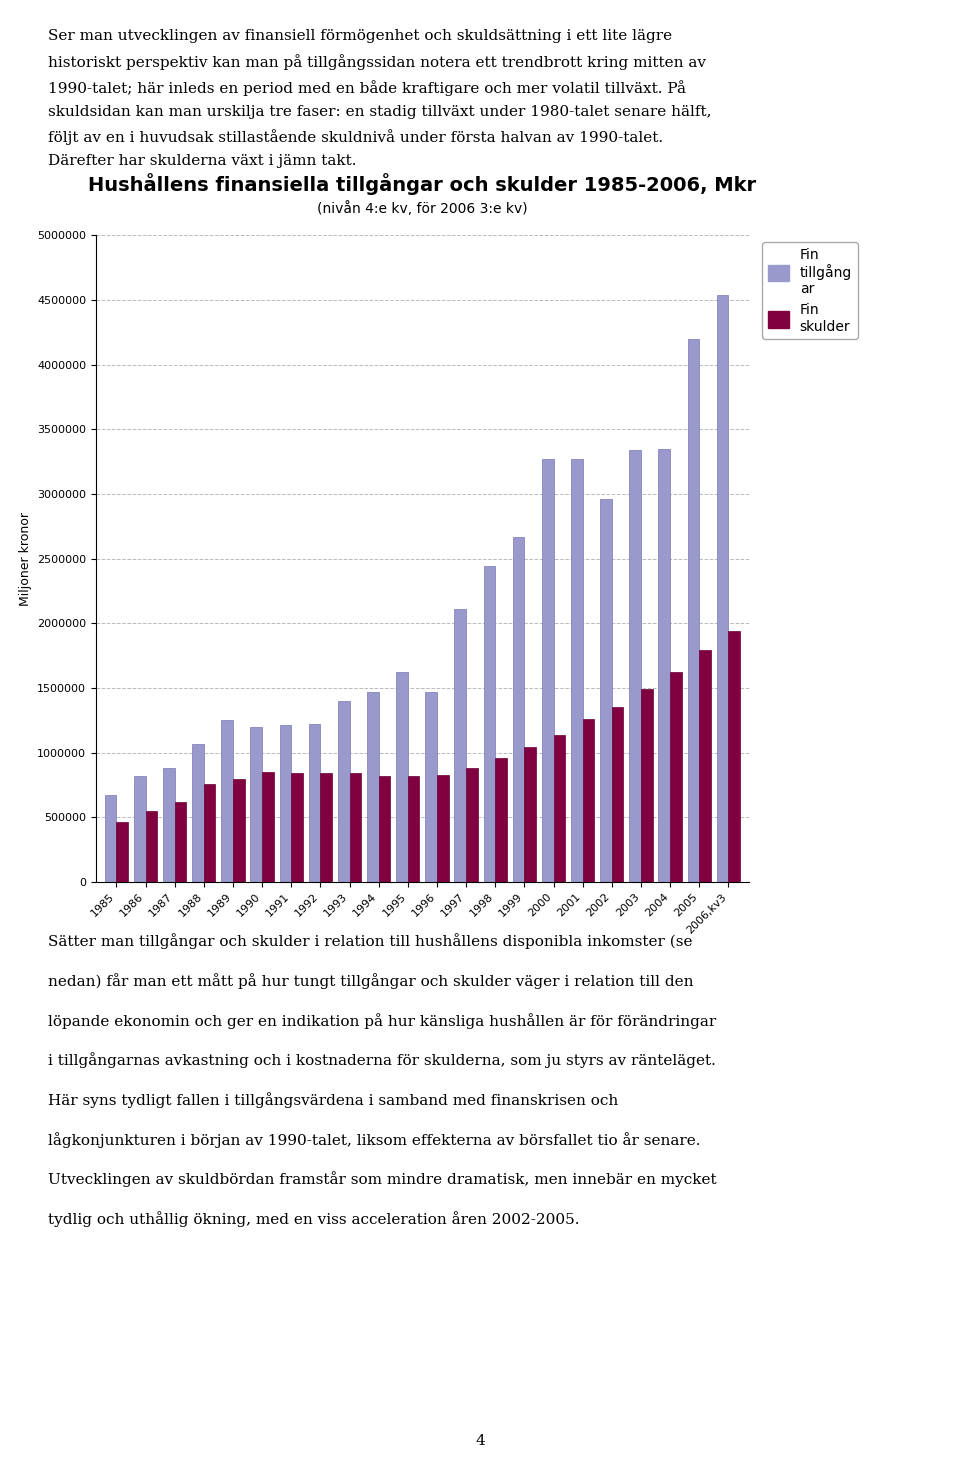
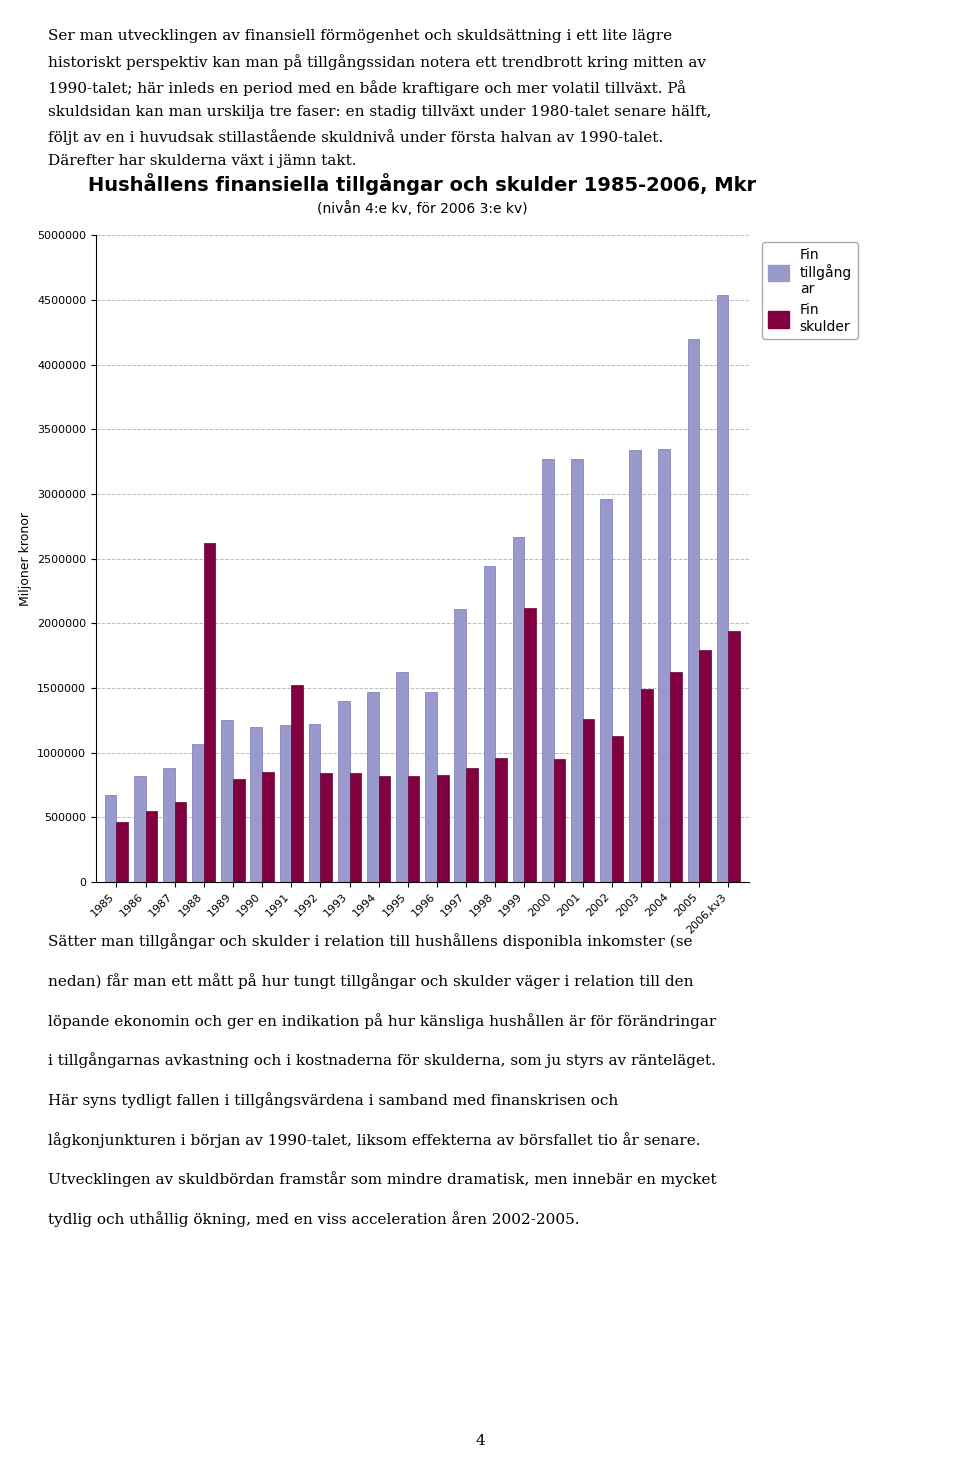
Fin skulder/1988: 760000 -> 2620000
Fin skulder/1991: 840000 -> 1520000
Fin skulder/1999: 1040000 -> 2120000
Fin skulder/2000: 1140000 -> 950000
Fin skulder/2002: 1350000 -> 1130000
